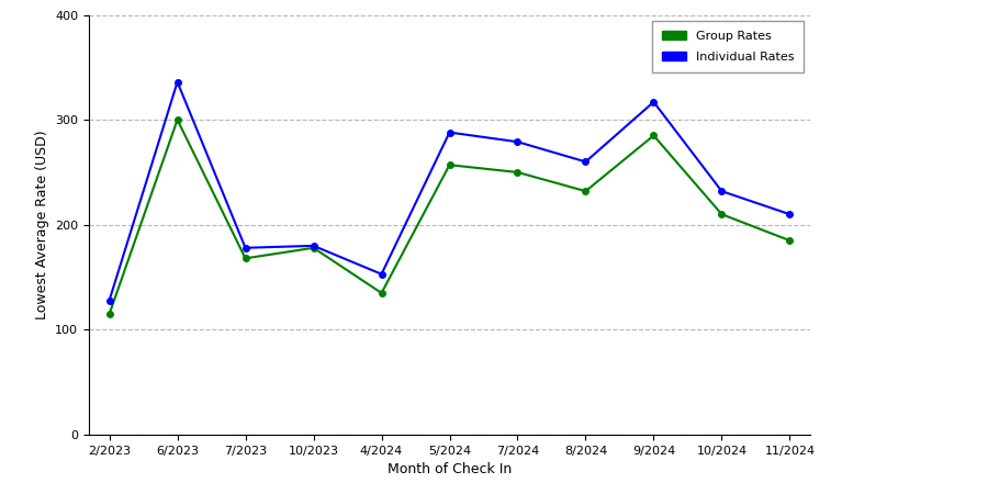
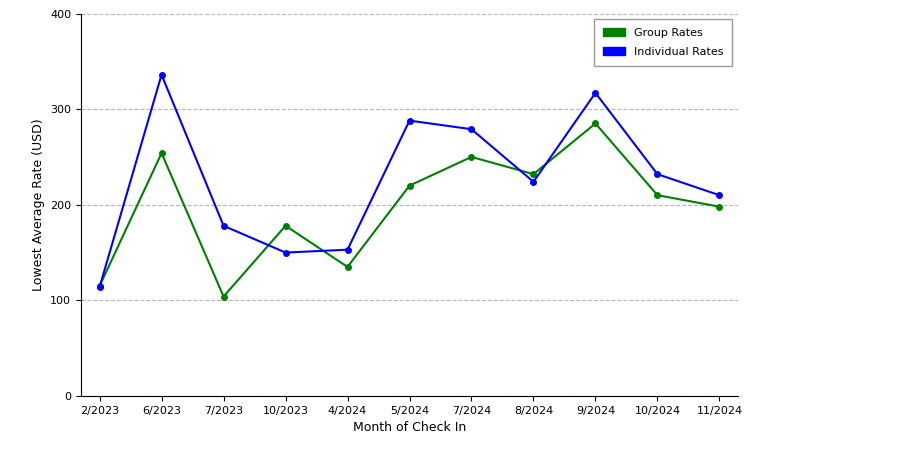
Individual Rates/2/2023: 128 -> 114
Group Rates/6/2023: 300 -> 254
Group Rates/7/2023: 168 -> 104
Individual Rates/10/2023: 180 -> 150
Group Rates/5/2024: 257 -> 220
Individual Rates/8/2024: 260 -> 224
Group Rates/11/2024: 185 -> 198
